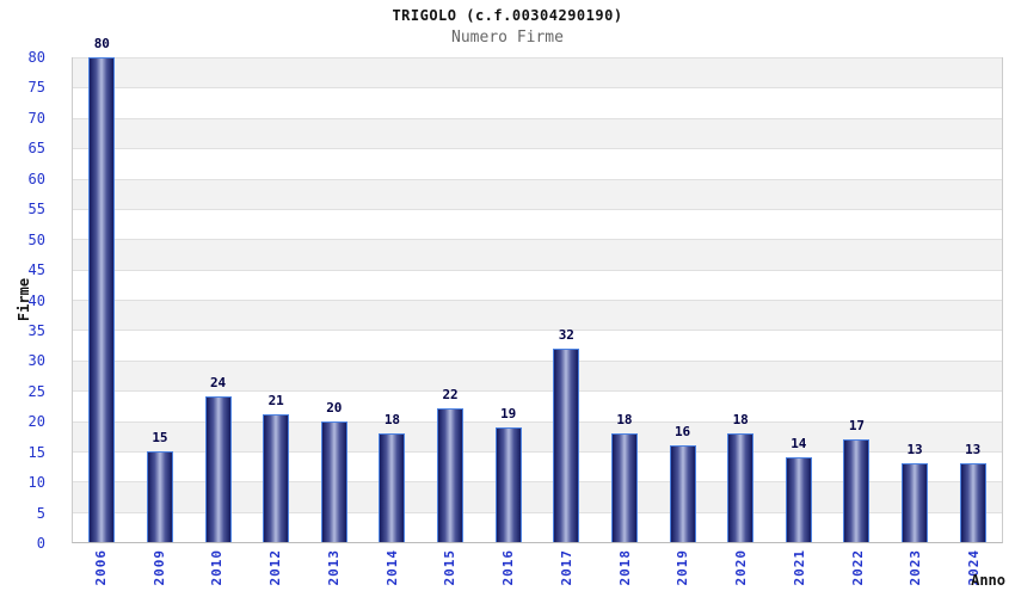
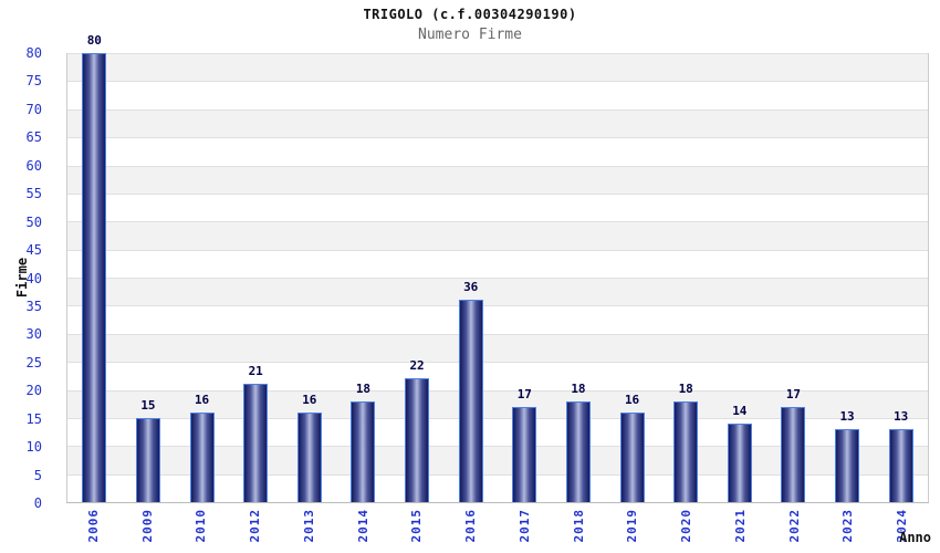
2010: 24 -> 16
2013: 20 -> 16
2016: 19 -> 36
2017: 32 -> 17
